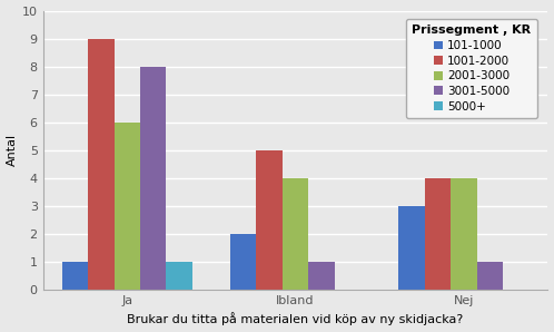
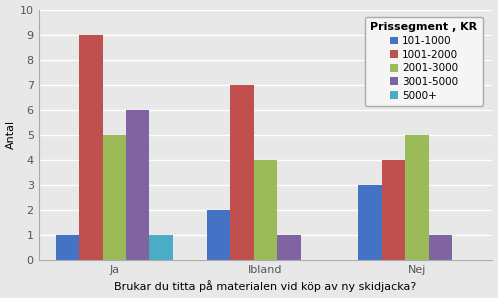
2001-3000/Ja: 6 -> 5
3001-5000/Ja: 8 -> 6
1001-2000/Ibland: 5 -> 7
2001-3000/Nej: 4 -> 5
